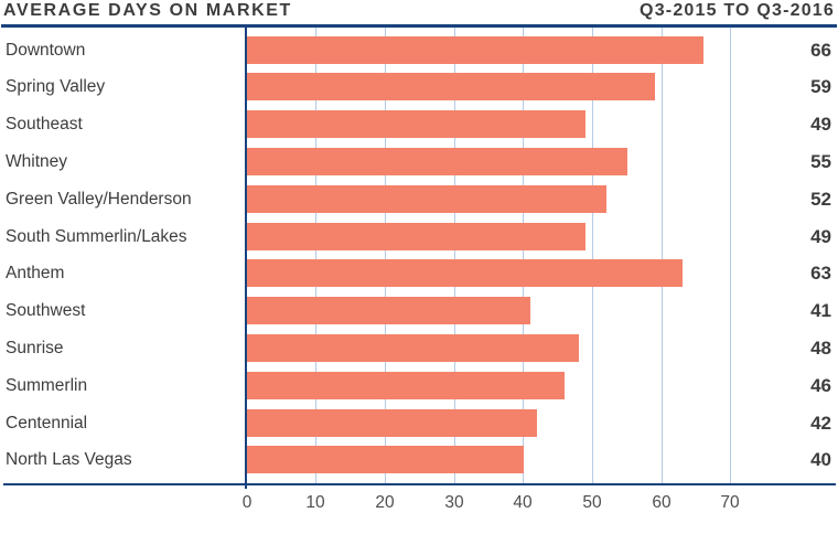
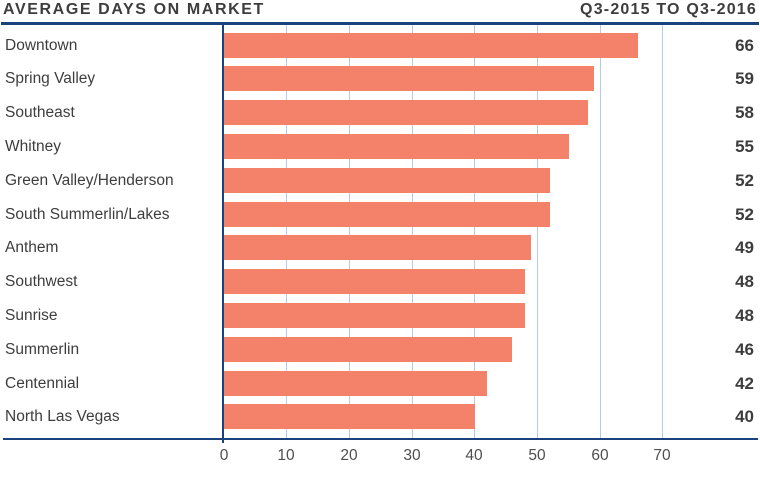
Southeast: 49 -> 58
South Summerlin/Lakes: 49 -> 52
Anthem: 63 -> 49
Southwest: 41 -> 48
